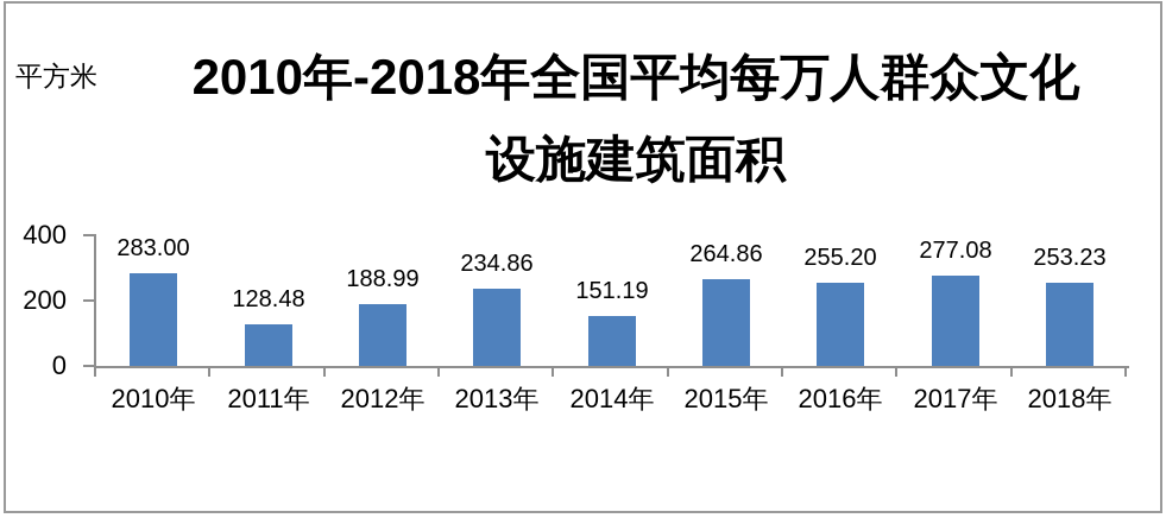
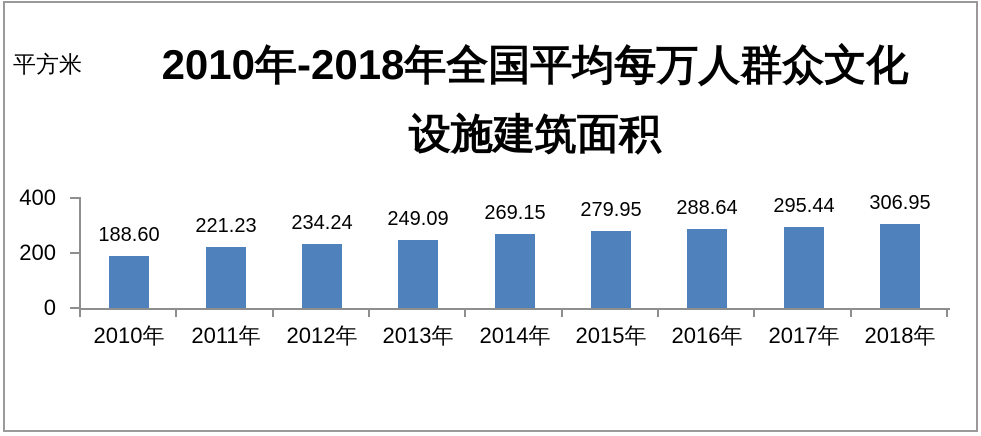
2010年: 283.00 -> 188.60
2011年: 128.48 -> 221.23
2012年: 188.99 -> 234.24
2013年: 234.86 -> 249.09
2014年: 151.19 -> 269.15
2015年: 264.86 -> 279.95
2016年: 255.20 -> 288.64
2017年: 277.08 -> 295.44
2018年: 253.23 -> 306.95
